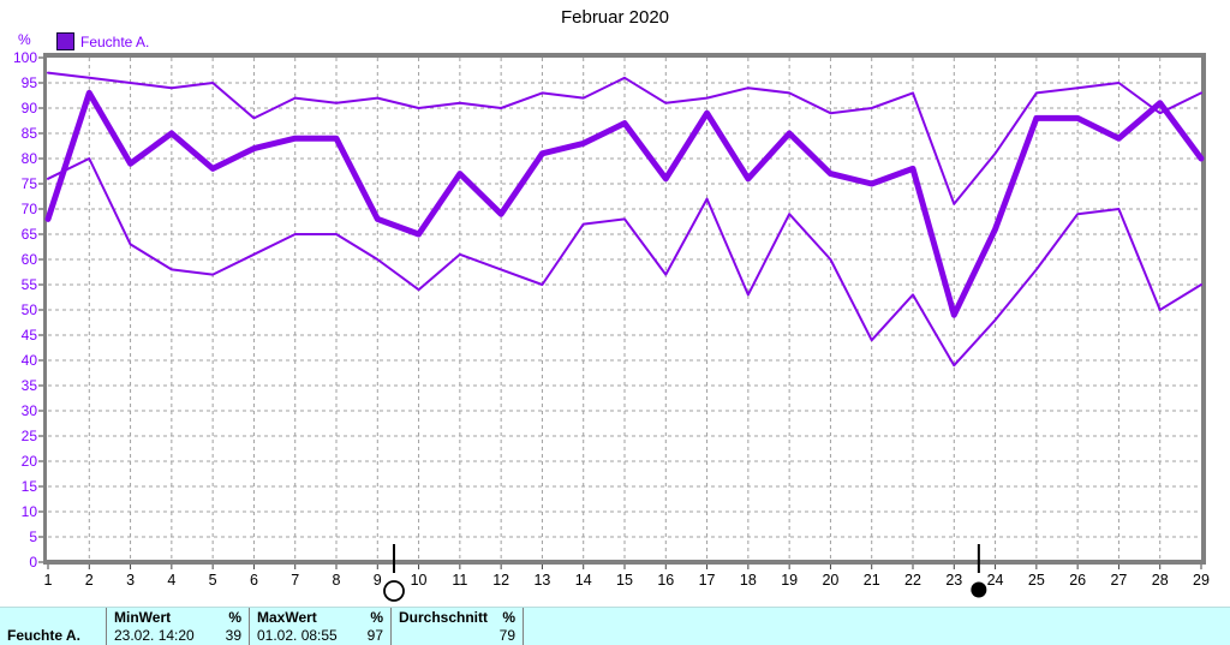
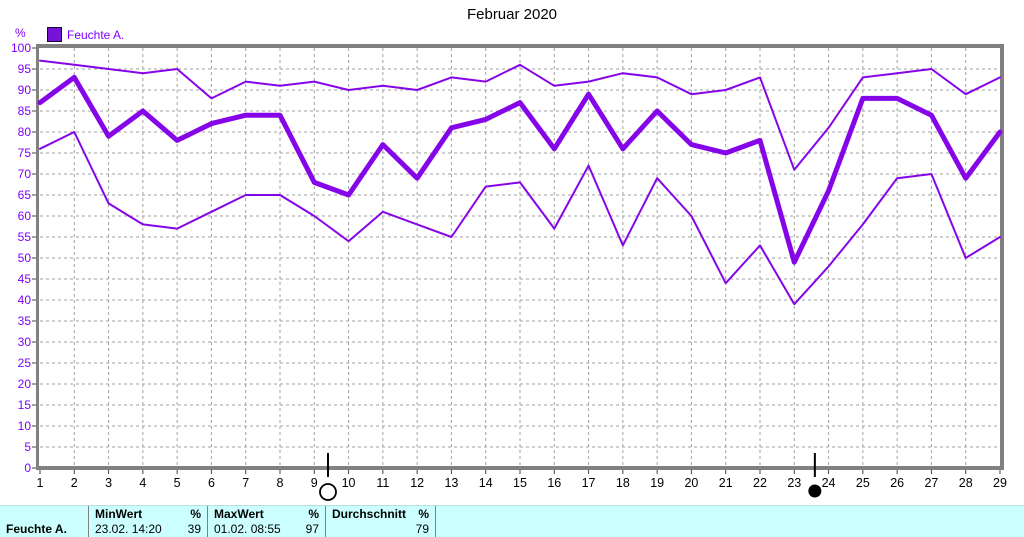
Feuchte A./1: 68 -> 87
Feuchte A./28: 91 -> 69
